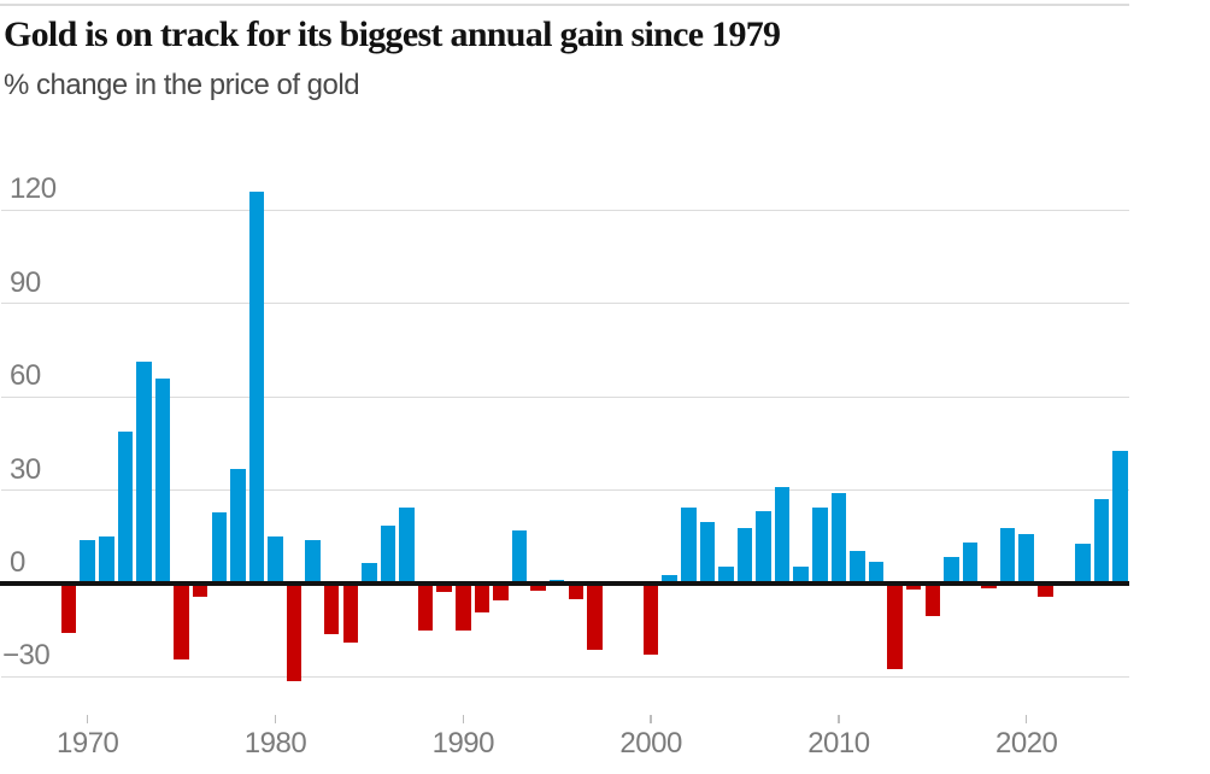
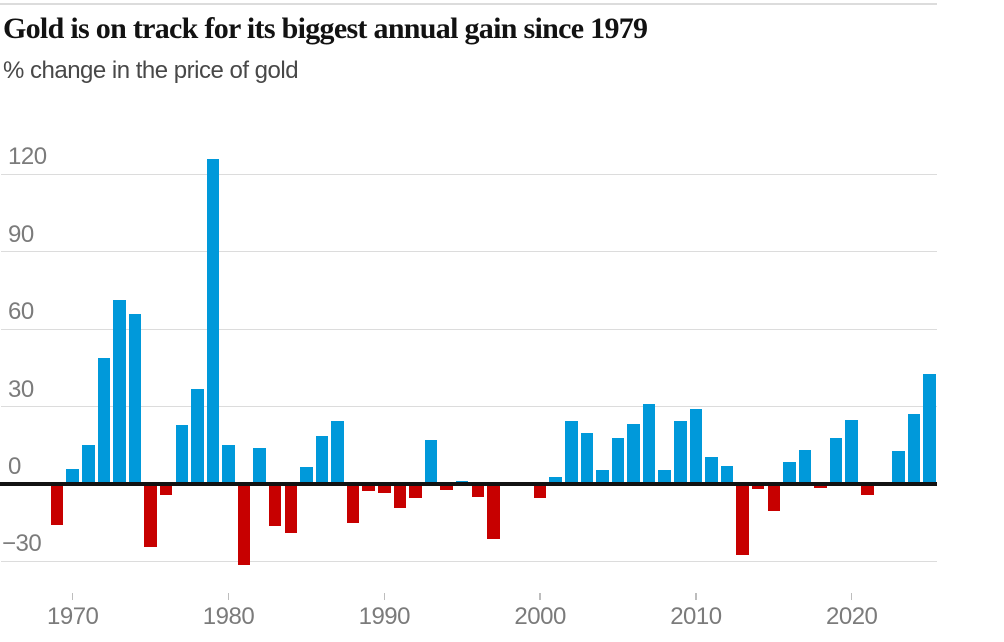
1970: 14 -> 6
1990: -15 -> -4
2000: -23 -> -5
2020: 16 -> 25
